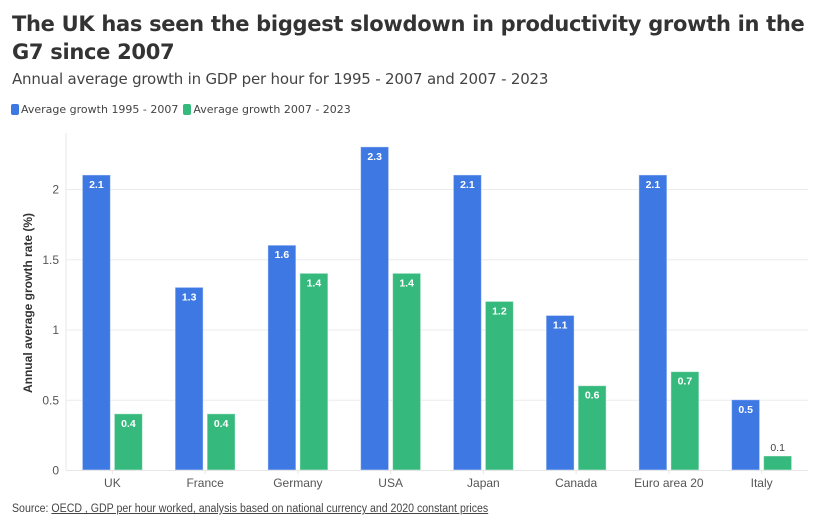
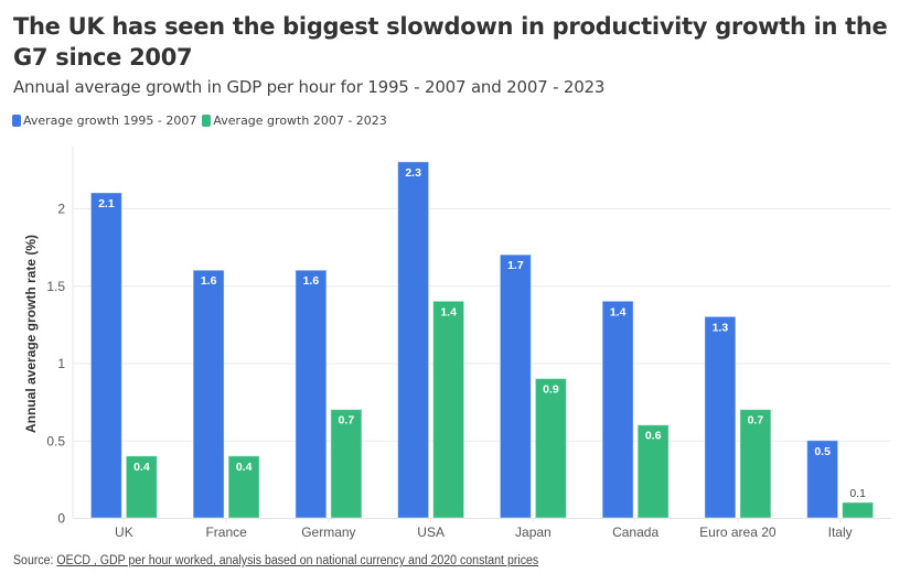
Average growth 1995 - 2007/France: 1.3 -> 1.6
Average growth 2007 - 2023/Germany: 1.4 -> 0.7
Average growth 1995 - 2007/Japan: 2.1 -> 1.7
Average growth 2007 - 2023/Japan: 1.2 -> 0.9
Average growth 1995 - 2007/Canada: 1.1 -> 1.4
Average growth 1995 - 2007/Euro area 20: 2.1 -> 1.3
